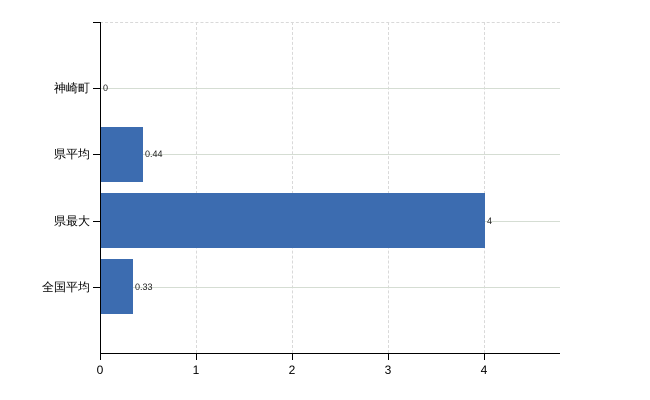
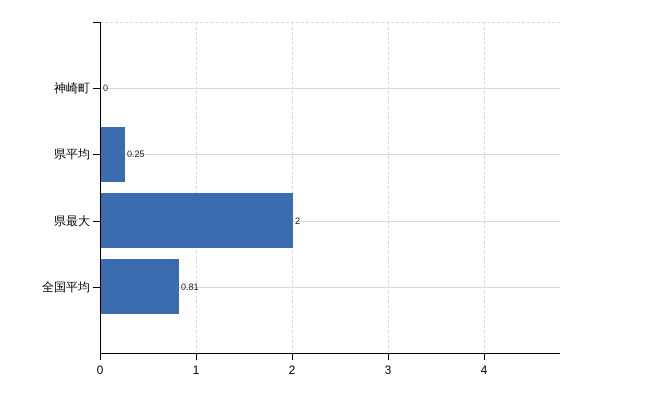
県平均: 0.44 -> 0.25
県最大: 4 -> 2
全国平均: 0.33 -> 0.81
